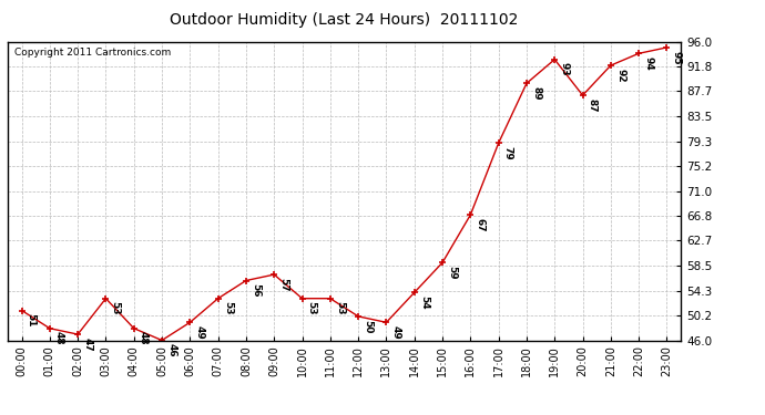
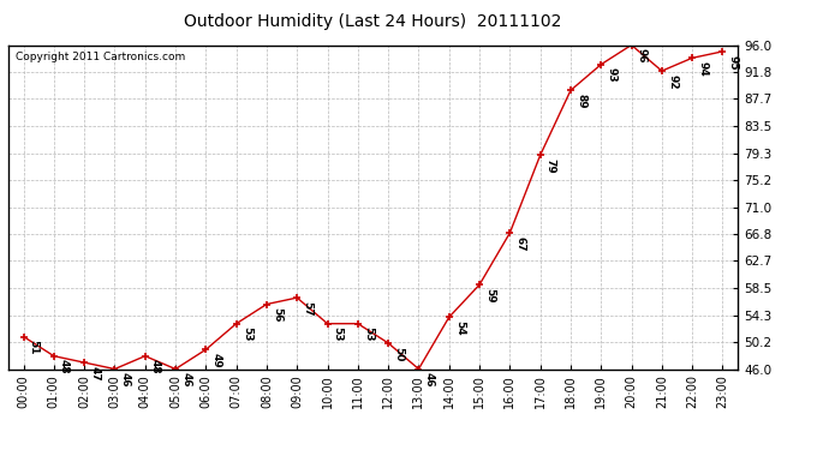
03:00: 53 -> 46
13:00: 49 -> 46
20:00: 87 -> 96
